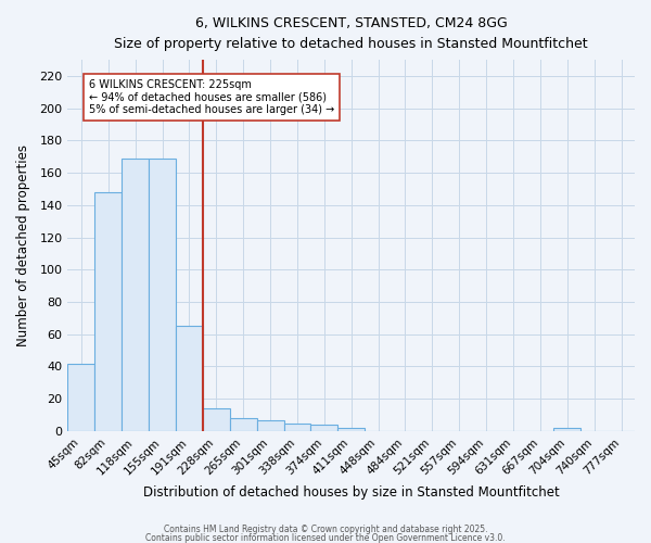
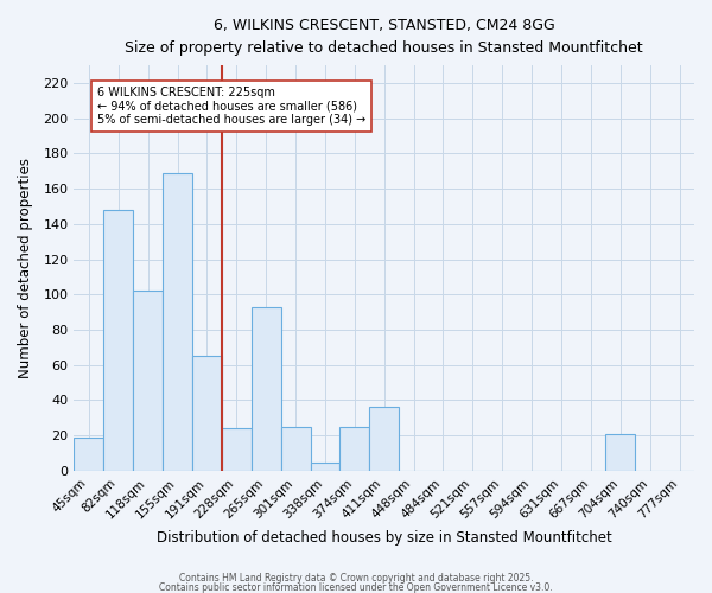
45sqm: 42 -> 19
118sqm: 169 -> 102
228sqm: 14 -> 24
265sqm: 8 -> 93
301sqm: 7 -> 25
374sqm: 4 -> 25
411sqm: 2 -> 36
704sqm: 2 -> 21
